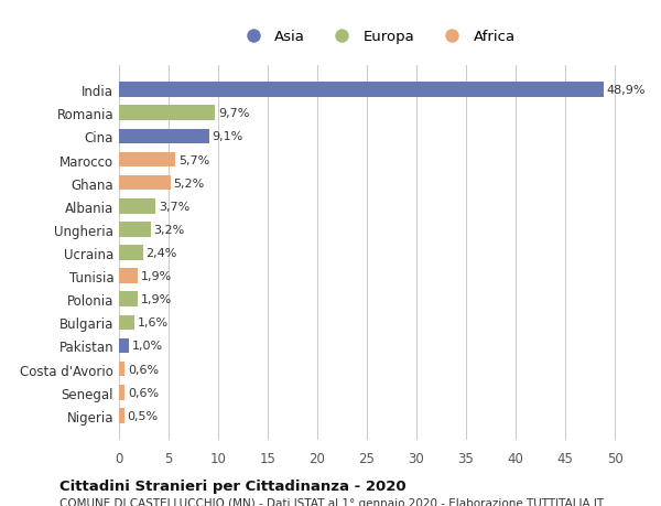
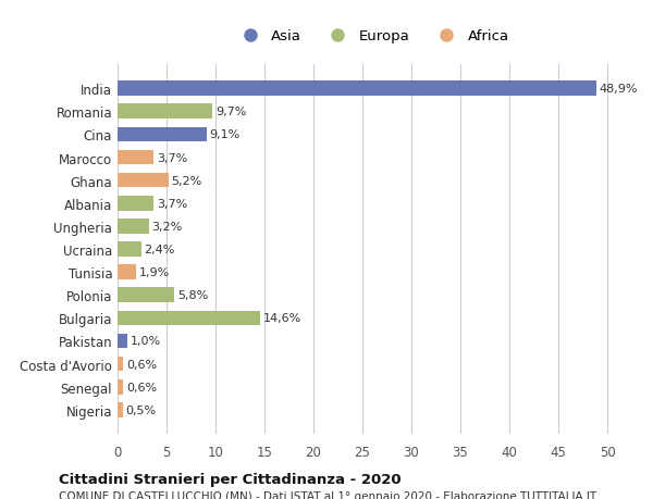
Marocco: 5,7% -> 3,7%
Polonia: 1,9% -> 5,8%
Bulgaria: 1,6% -> 14,6%
